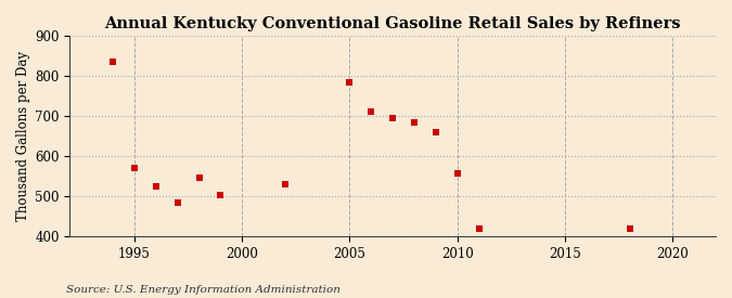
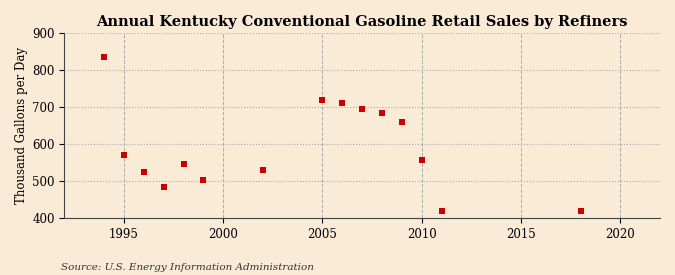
2005: 785 -> 718
